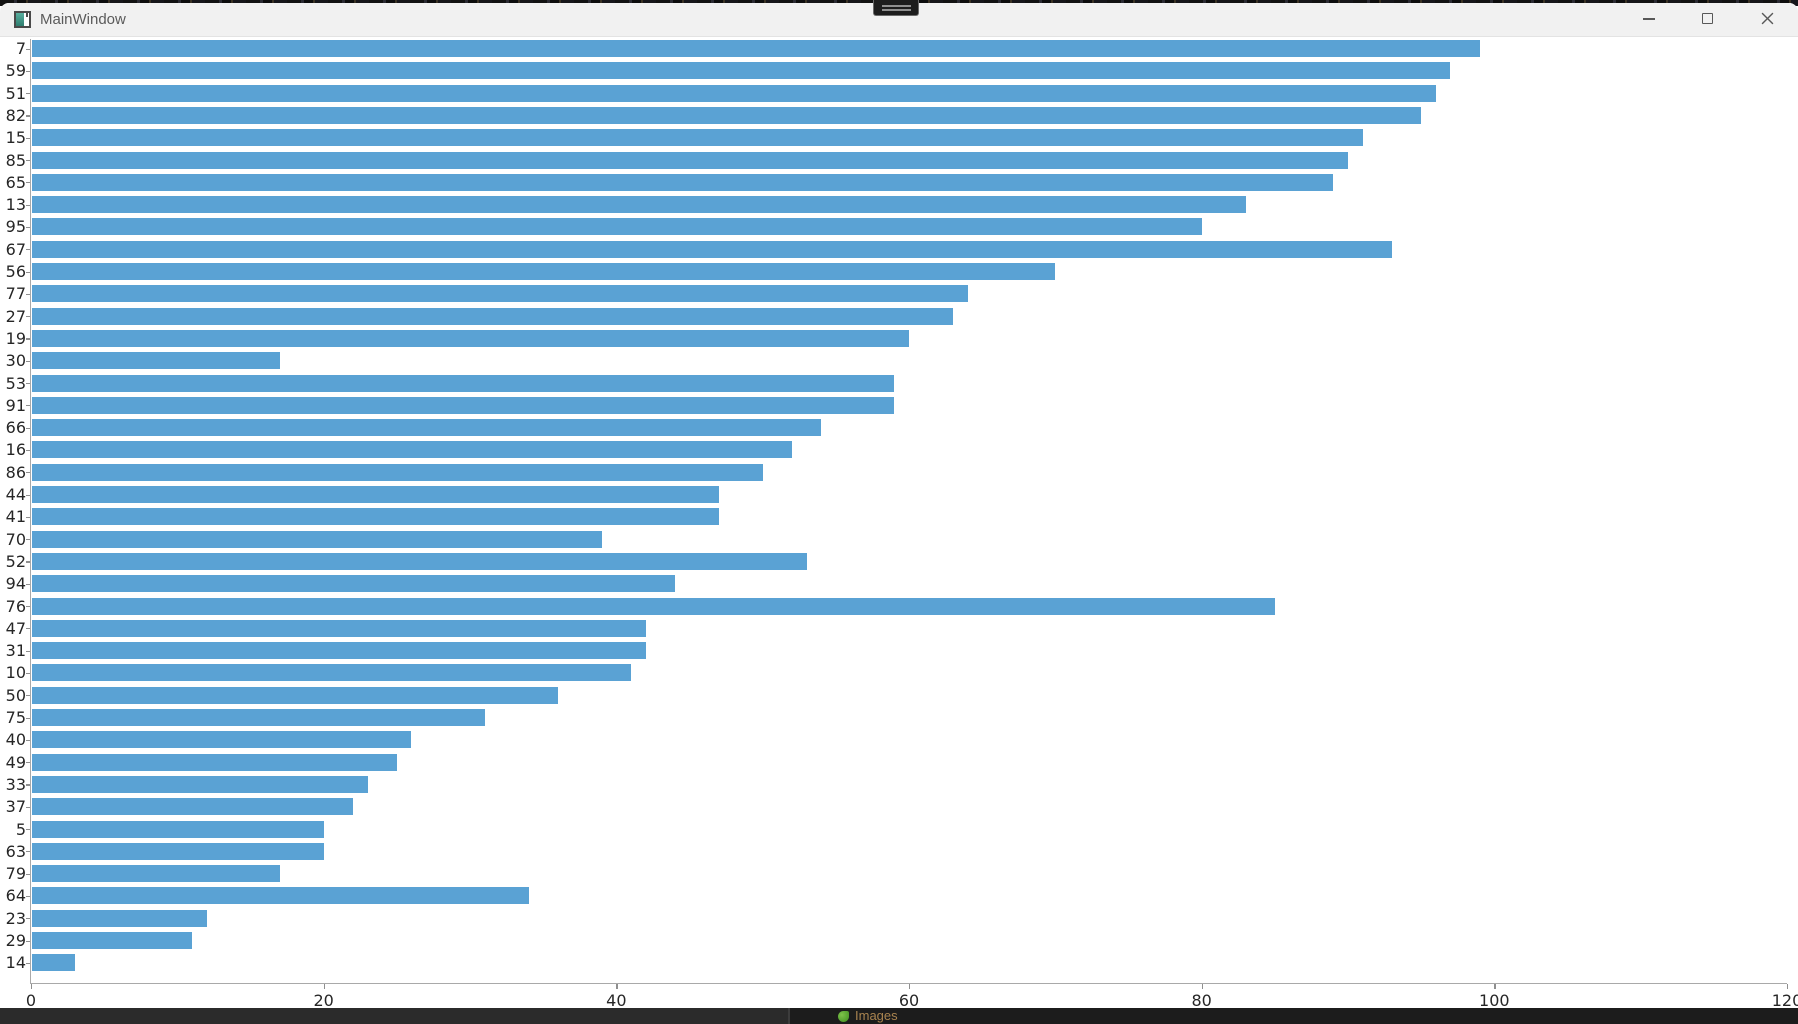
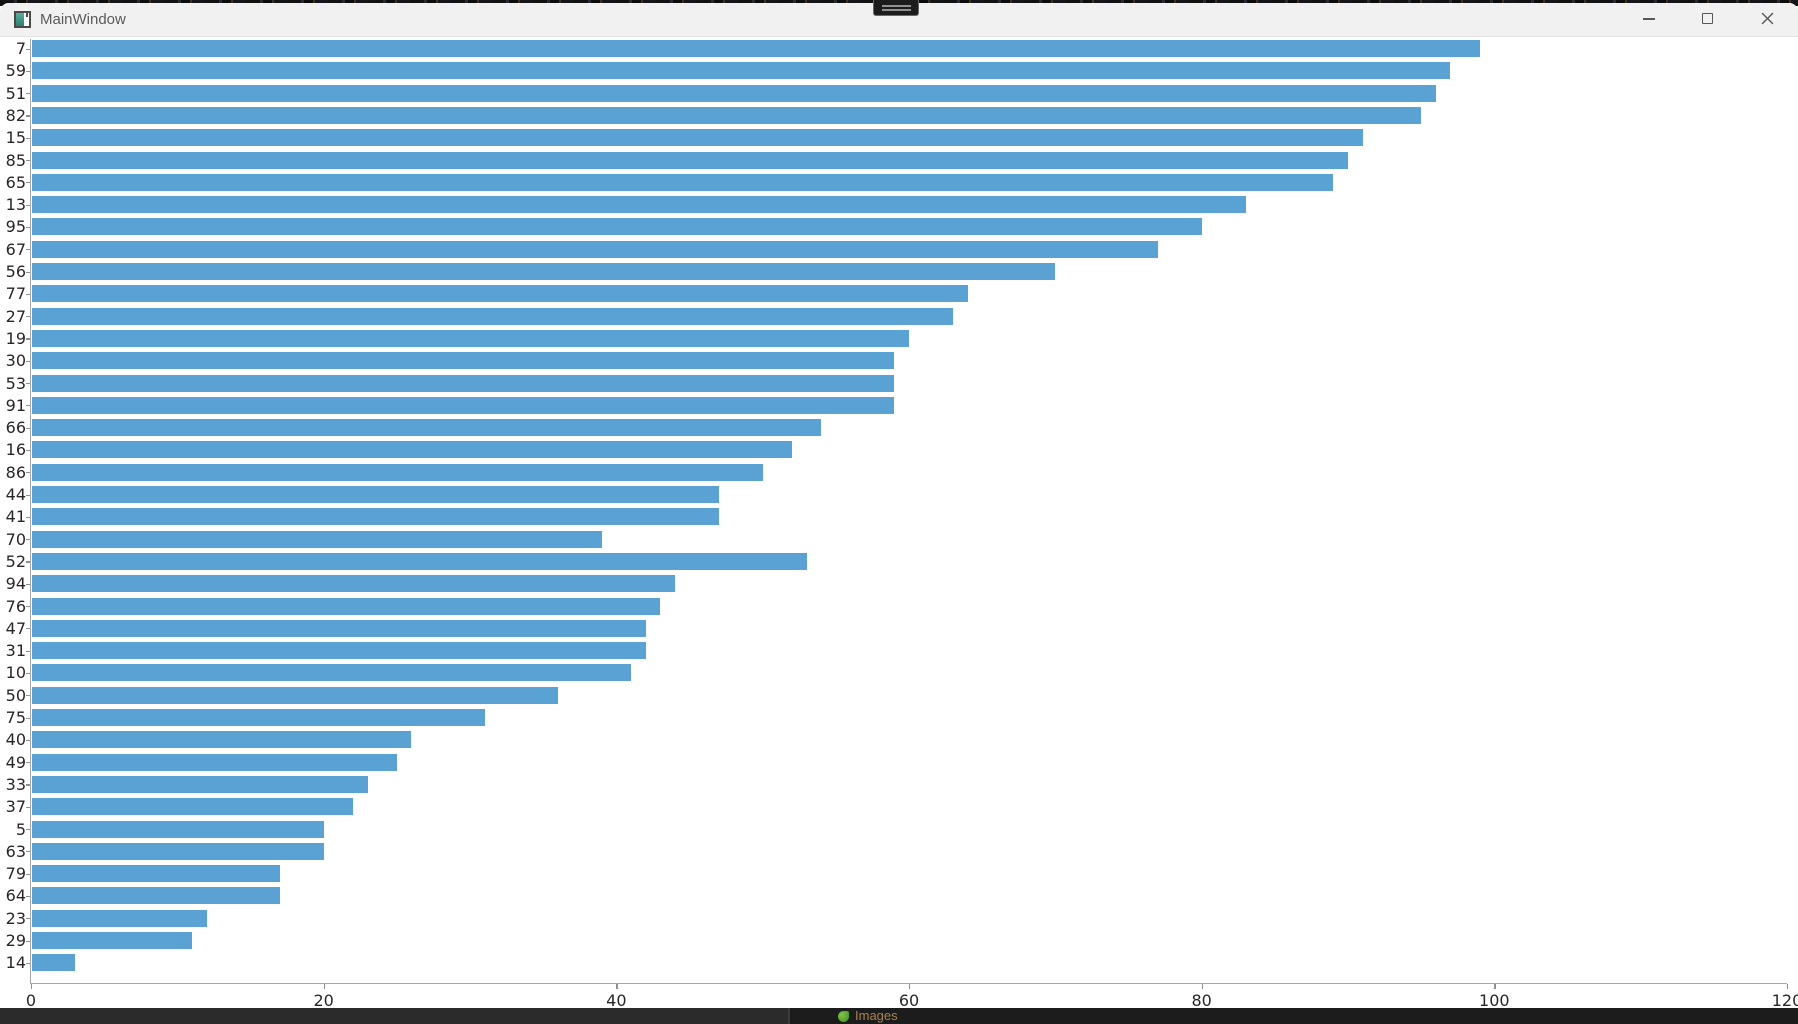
67: 93 -> 77
30: 17 -> 59
76: 85 -> 43
64: 34 -> 17
